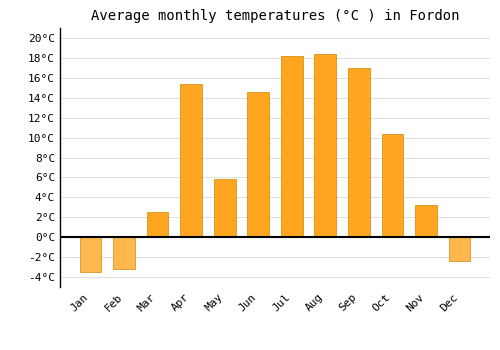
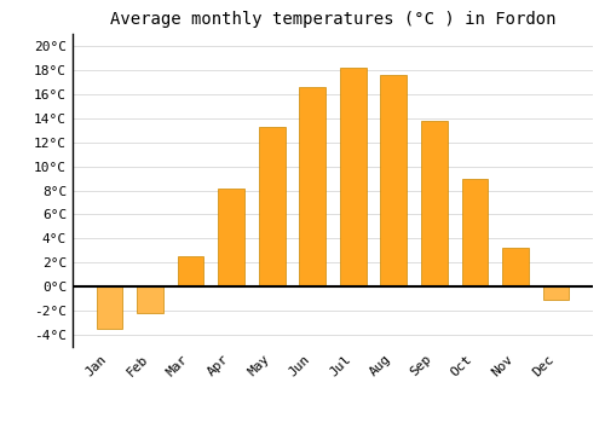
Feb: -3.2°C -> -2.2°C
Apr: 15.4°C -> 8.2°C
May: 5.8°C -> 13.3°C
Jun: 14.6°C -> 16.6°C
Aug: 18.4°C -> 17.6°C
Sep: 17.0°C -> 13.8°C
Oct: 10.4°C -> 9.0°C
Dec: -2.4°C -> -1.1°C
